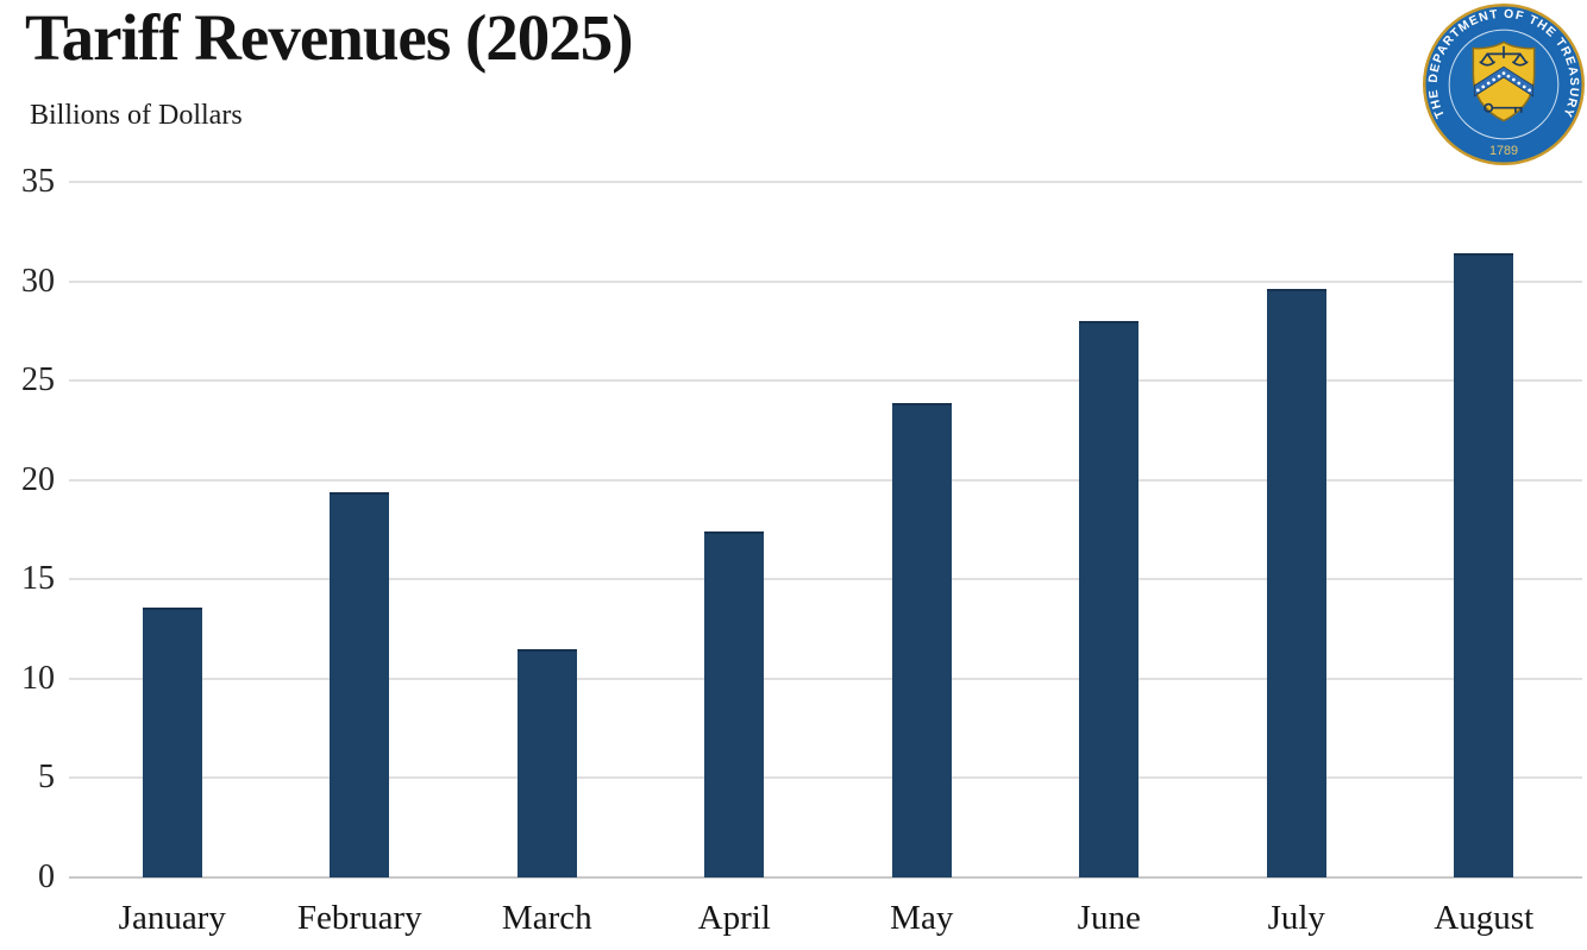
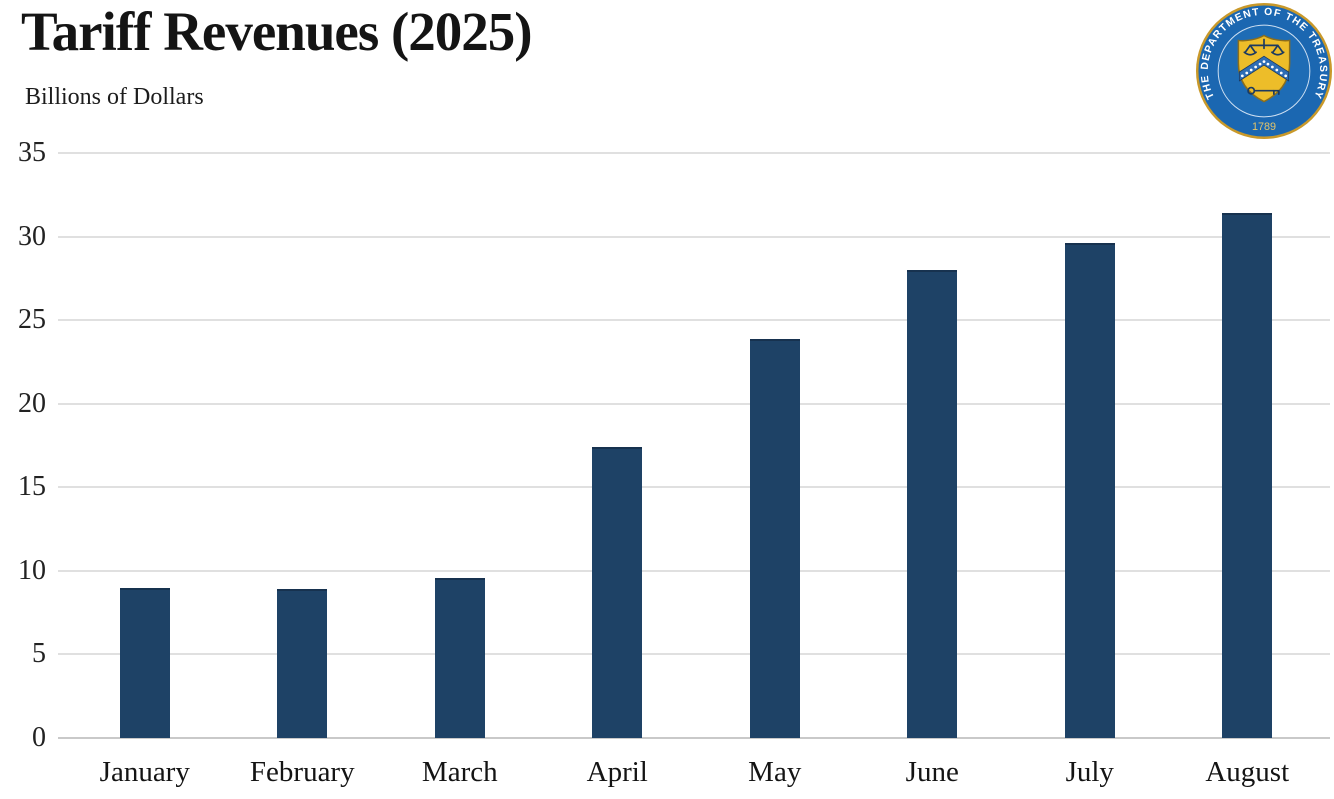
January: 13.6 -> 9.0
February: 19.4 -> 8.9
March: 11.5 -> 9.6
